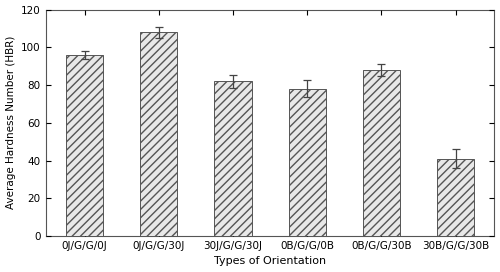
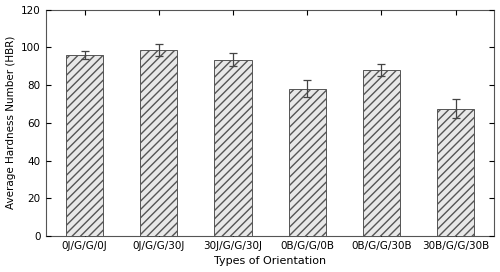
0J/G/G/30J: 108 -> 98
30J/G/G/30J: 82 -> 94
30B/G/G/30B: 41 -> 68
